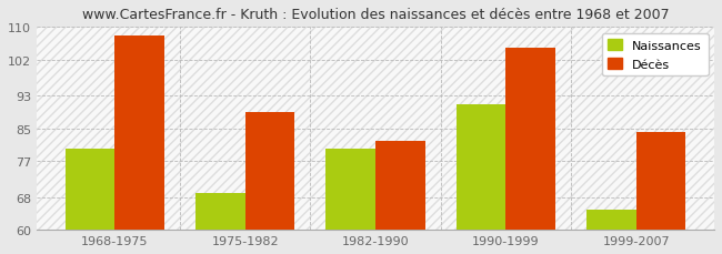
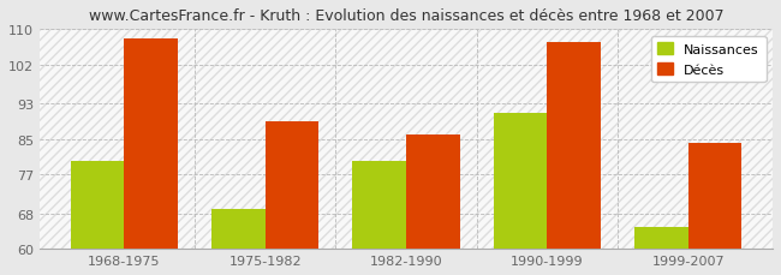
Décès/1982-1990: 82 -> 86
Décès/1990-1999: 105 -> 107
